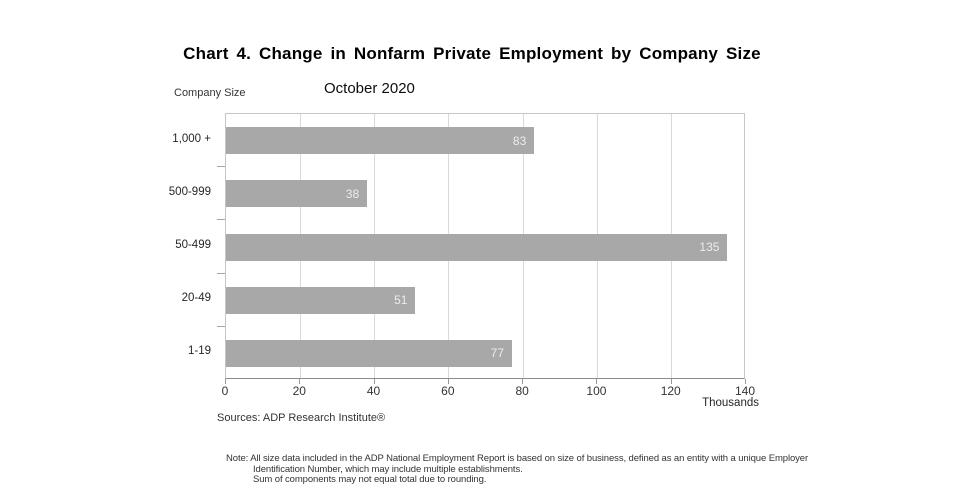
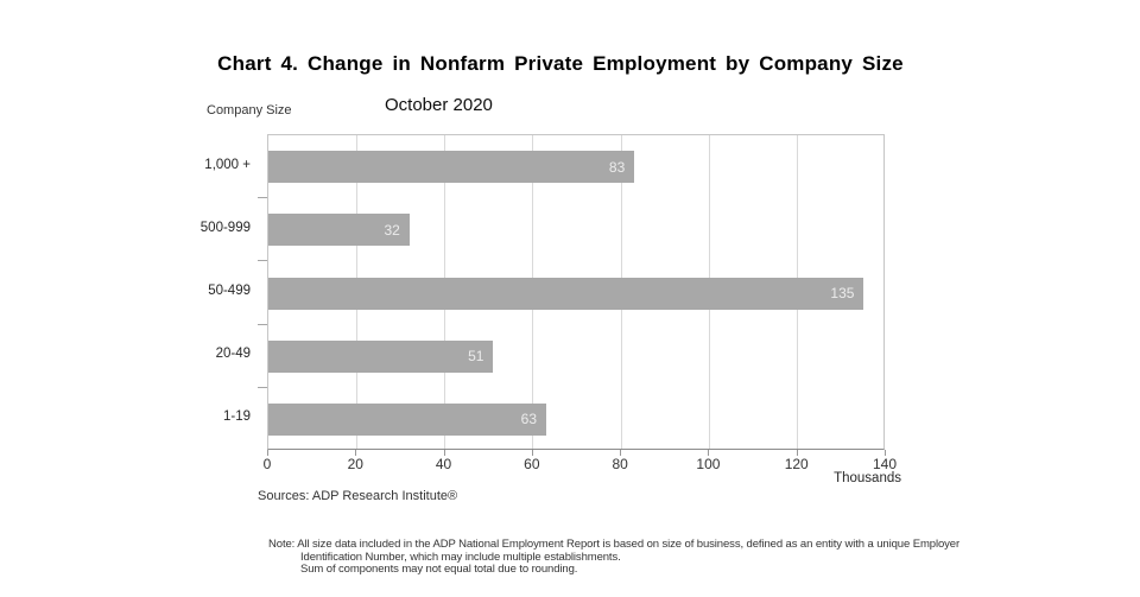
500-999: 38 -> 32
1-19: 77 -> 63
